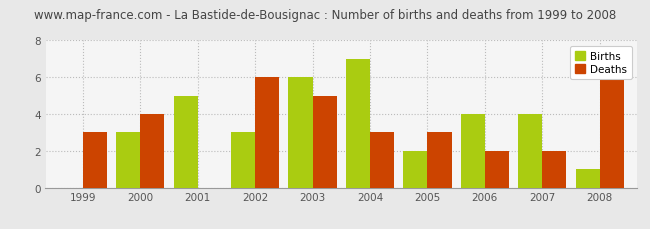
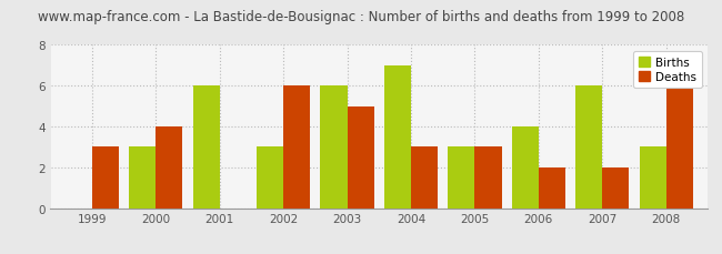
Births/2001: 5 -> 6
Births/2005: 2 -> 3
Births/2007: 4 -> 6
Births/2008: 1 -> 3
